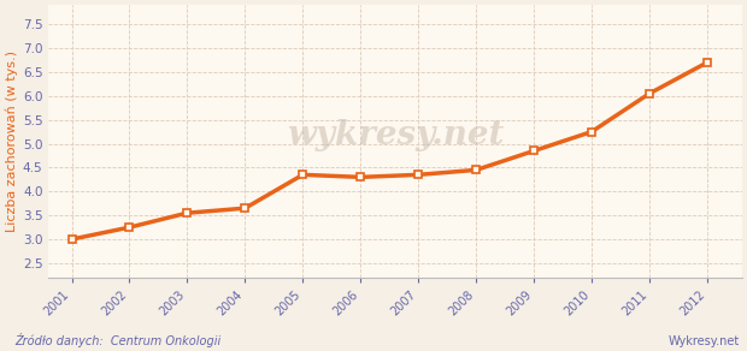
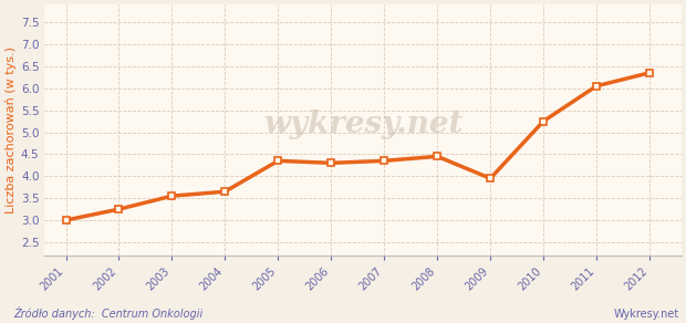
2009: 4.85 -> 3.95
2012: 6.70 -> 6.35
